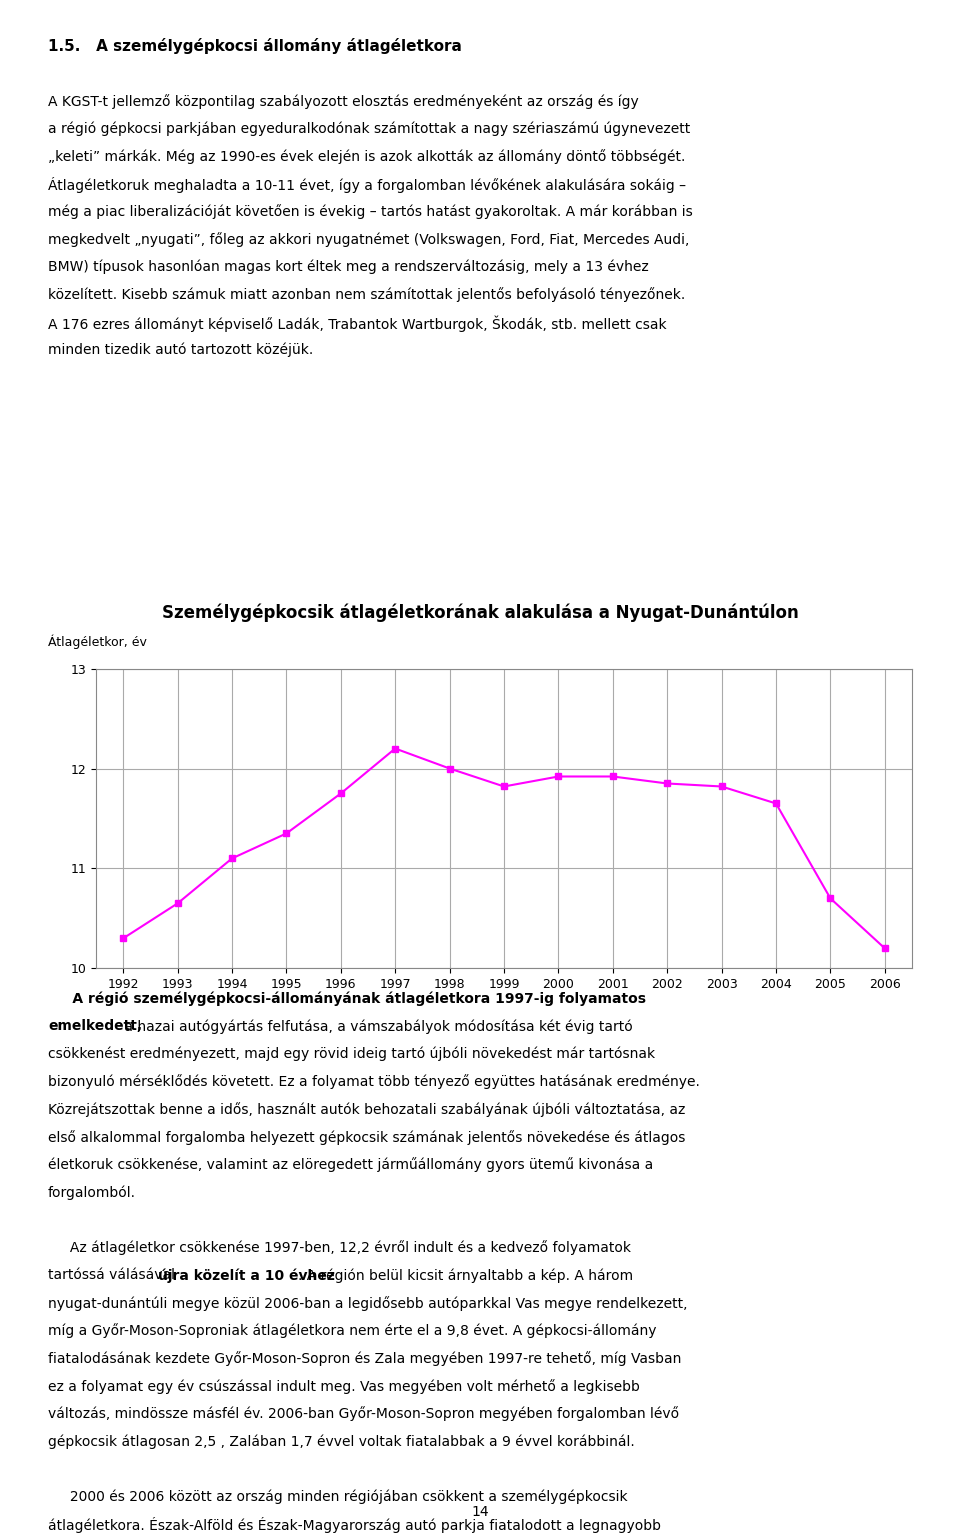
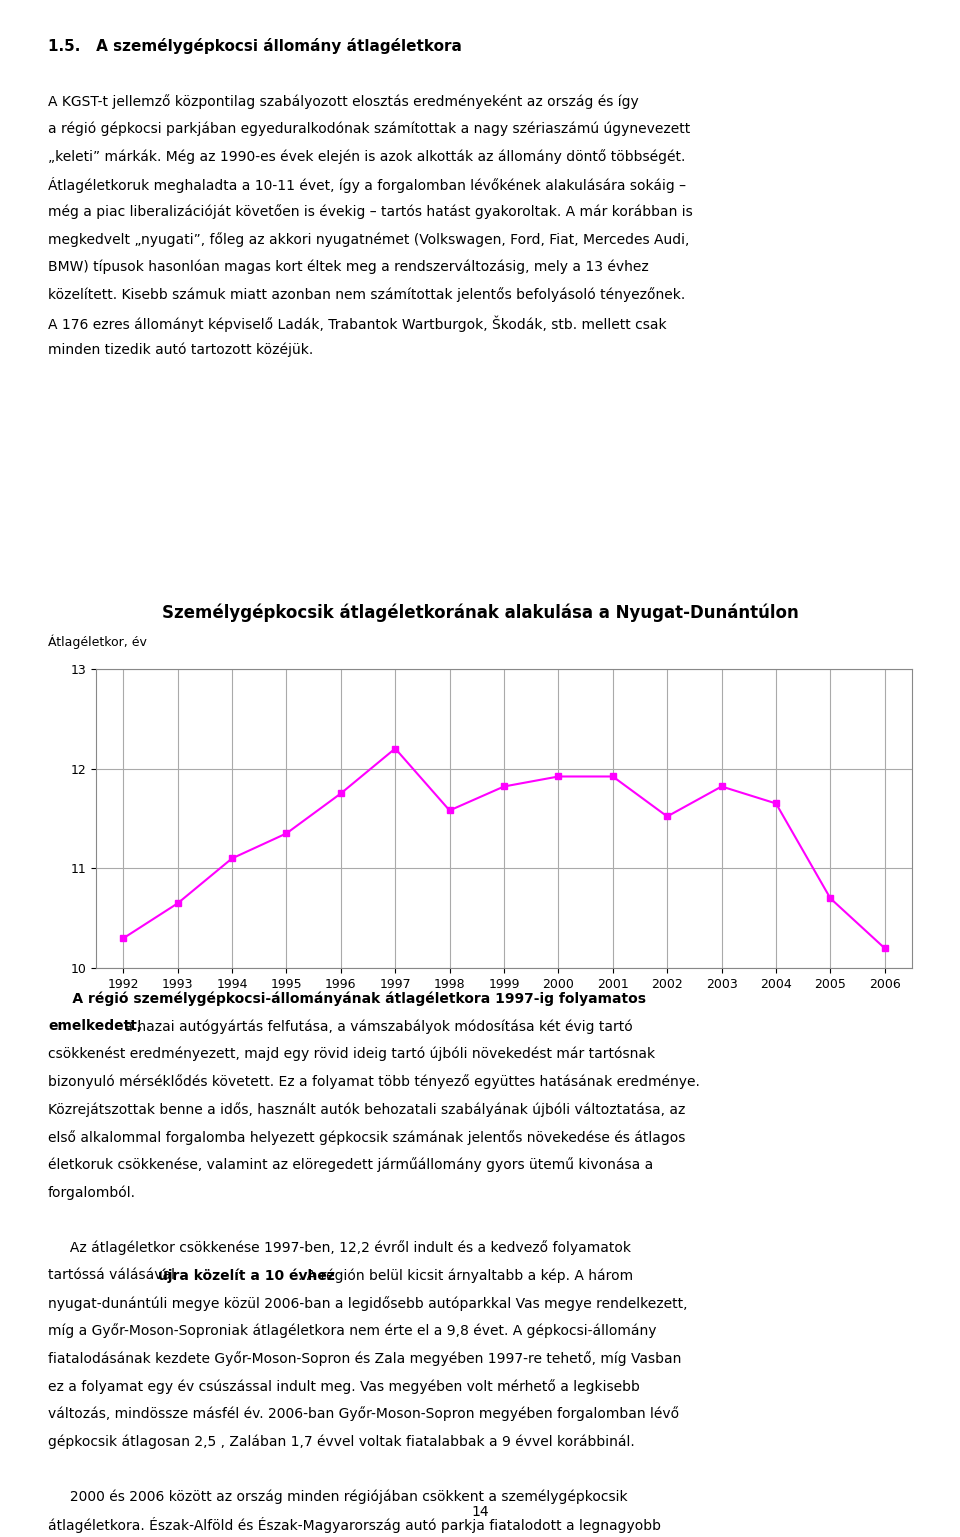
1998: 12.00 -> 11.58
2002: 11.85 -> 11.52
